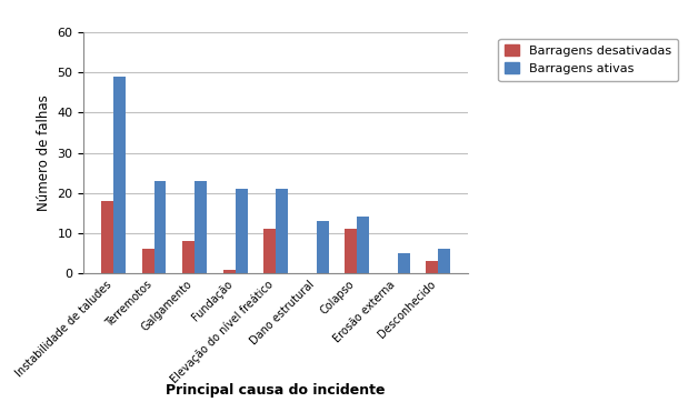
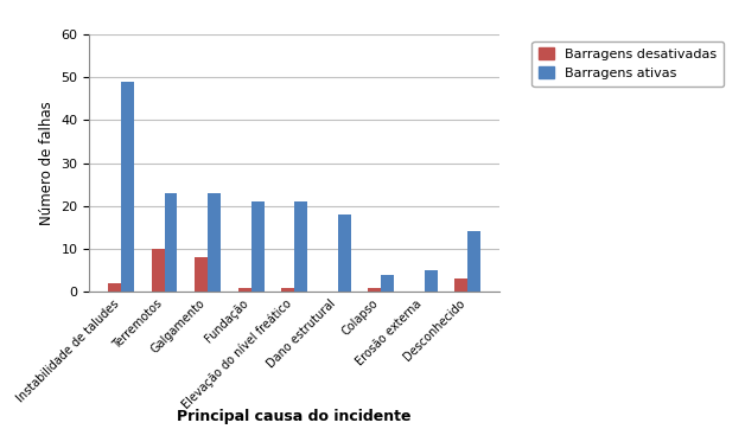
Barragens desativadas/Instabilidade de taludes: 18 -> 2
Barragens desativadas/Terremotos: 6 -> 10
Barragens desativadas/Elevação do nível freático: 11 -> 1
Barragens ativas/Dano estrutural: 13 -> 18
Barragens desativadas/Colapso: 11 -> 1
Barragens ativas/Colapso: 14 -> 4
Barragens ativas/Desconhecido: 6 -> 14
